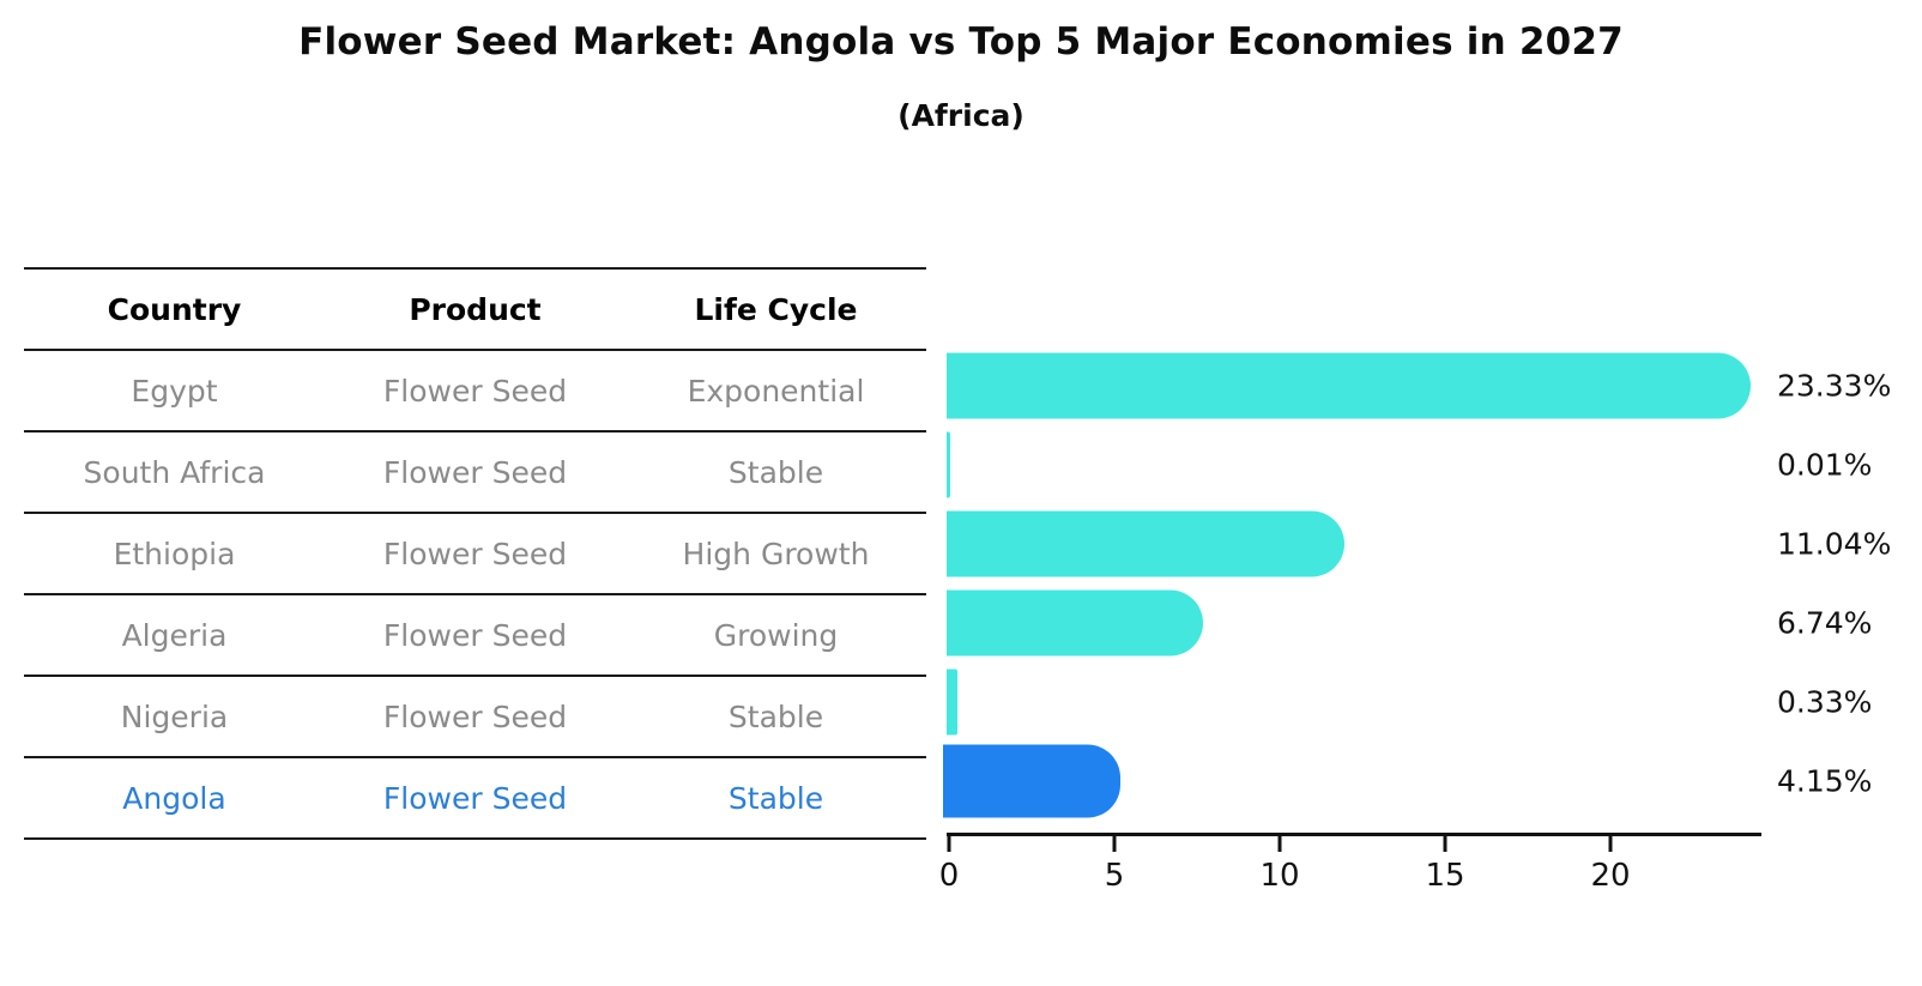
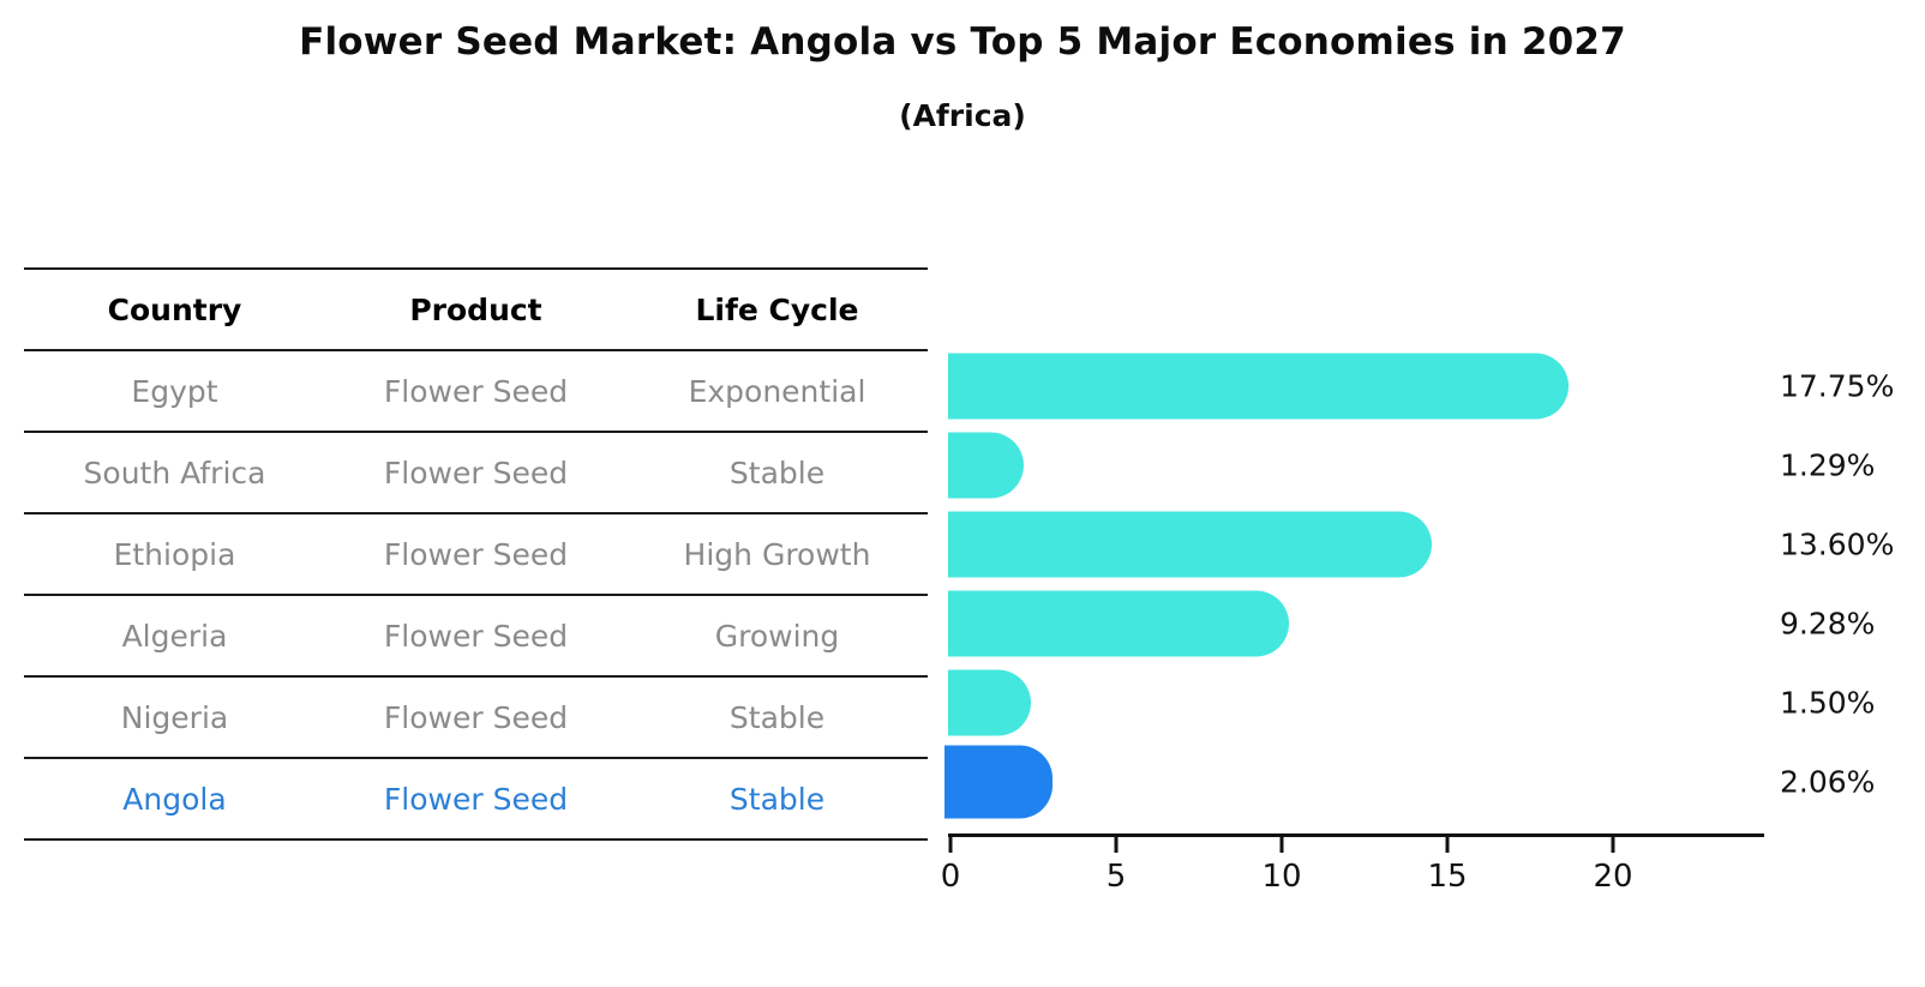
Egypt: 23.33% -> 17.75%
South Africa: 0.01% -> 1.29%
Ethiopia: 11.04% -> 13.60%
Algeria: 6.74% -> 9.28%
Nigeria: 0.33% -> 1.50%
Angola: 4.15% -> 2.06%
